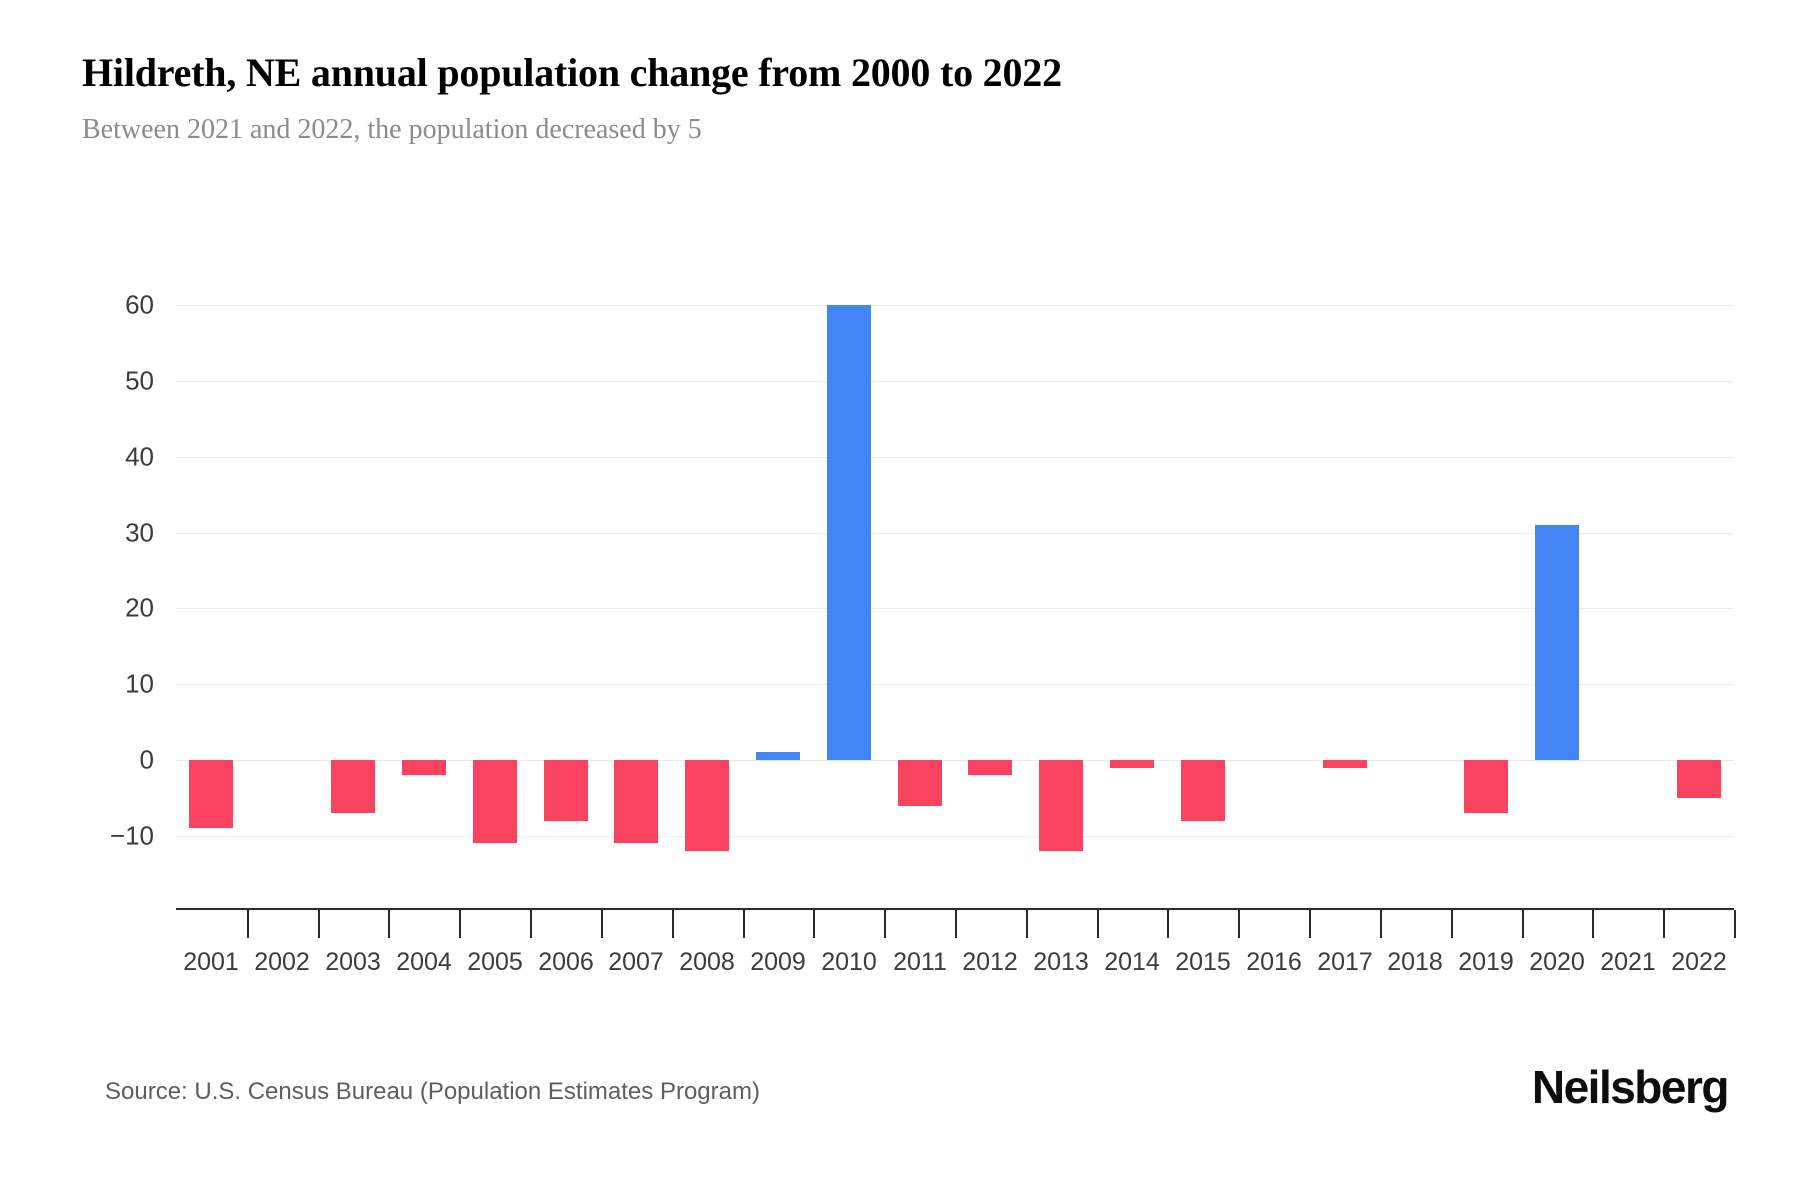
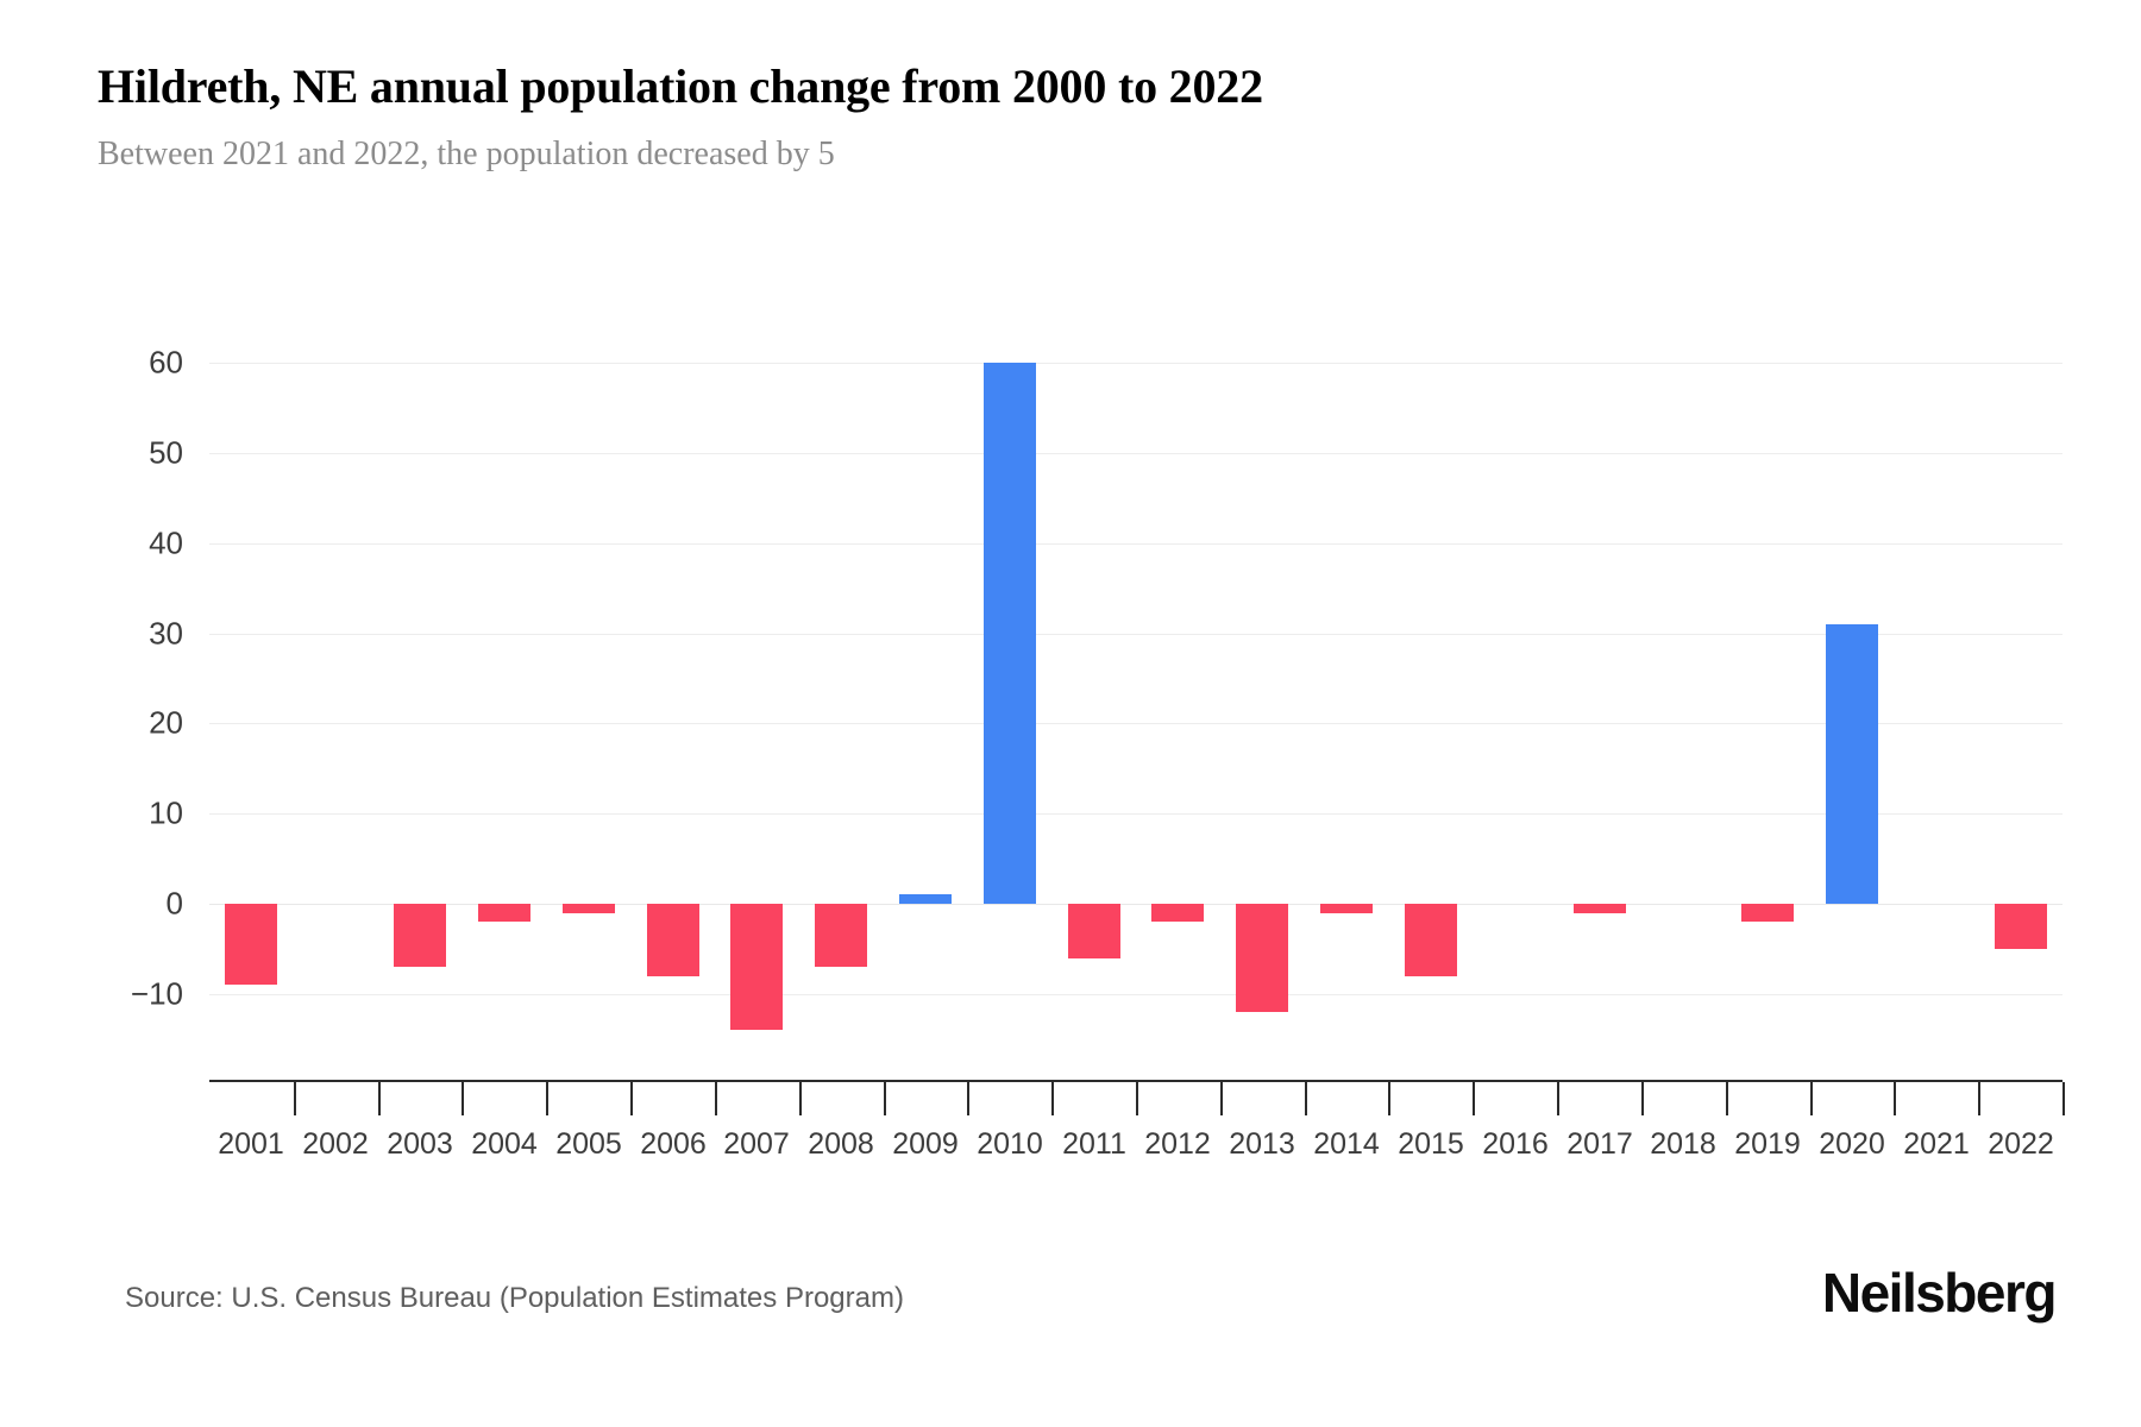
2005: -11 -> -1
2007: -11 -> -14
2008: -12 -> -7
2019: -7 -> -2
